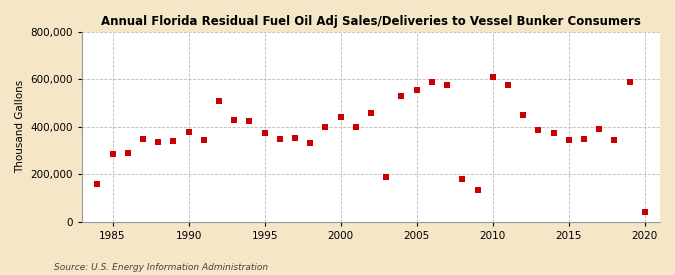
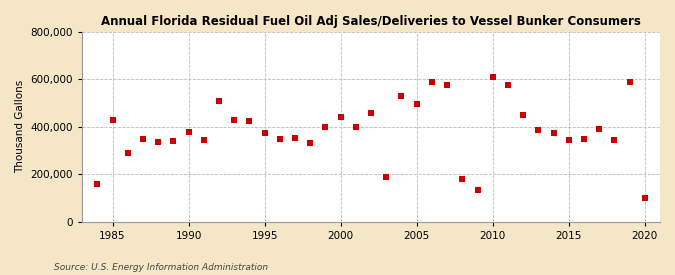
1985: 285,000 -> 430,000
2005: 555,000 -> 495,000
2020: 40,000 -> 100,000
